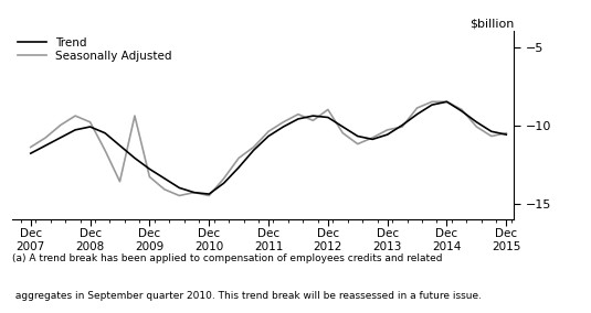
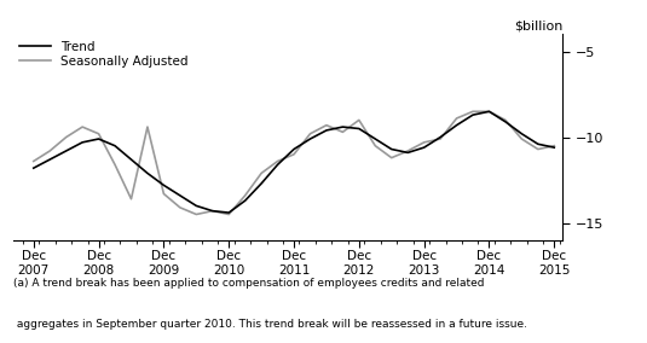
Seasonally Adjusted/Dec 2011: -10.4 -> -11.0
